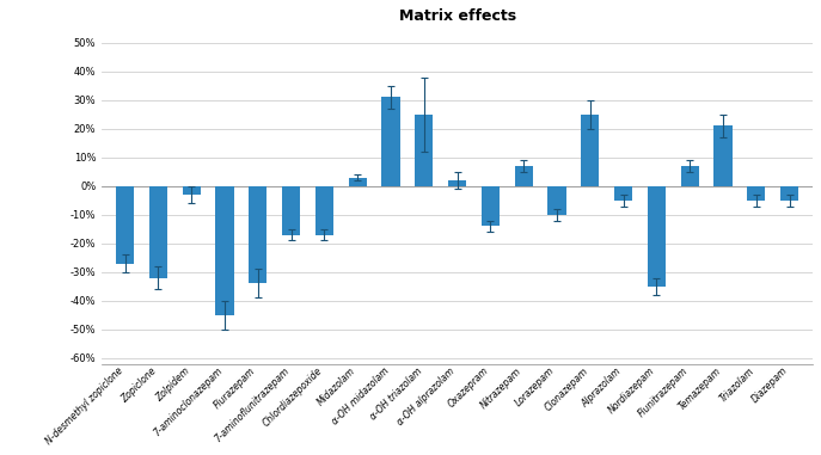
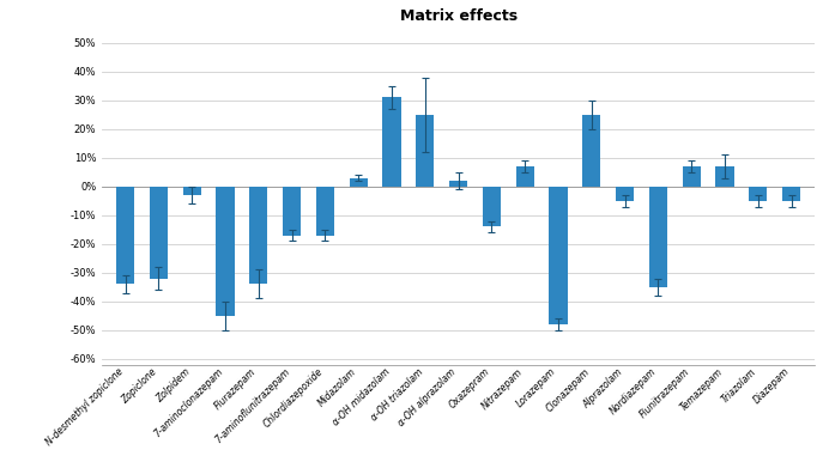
N-desmethyl zopiclone: -27% -> -34%
Lorazepam: -10% -> -48%
Temazepam: 21% -> 7%
